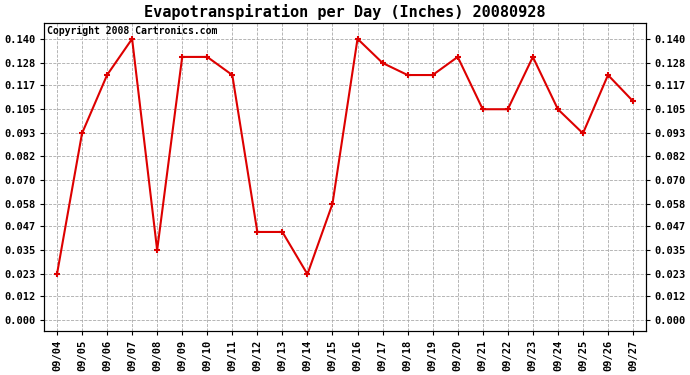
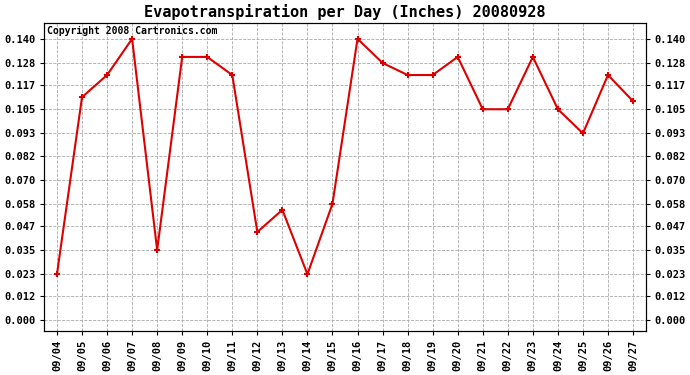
09/05: 0.093 -> 0.111
09/13: 0.044 -> 0.055
